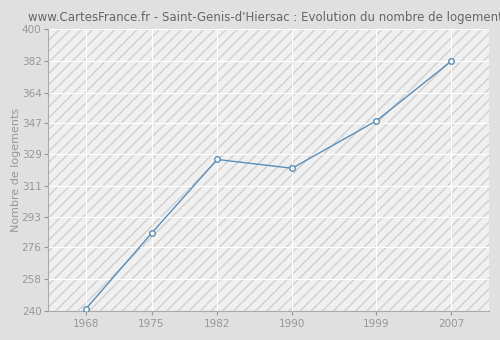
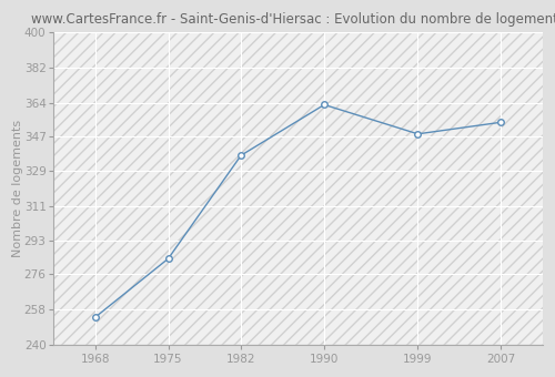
1968: 241 -> 254
1982: 326 -> 337
1990: 321 -> 363
2007: 382 -> 354
